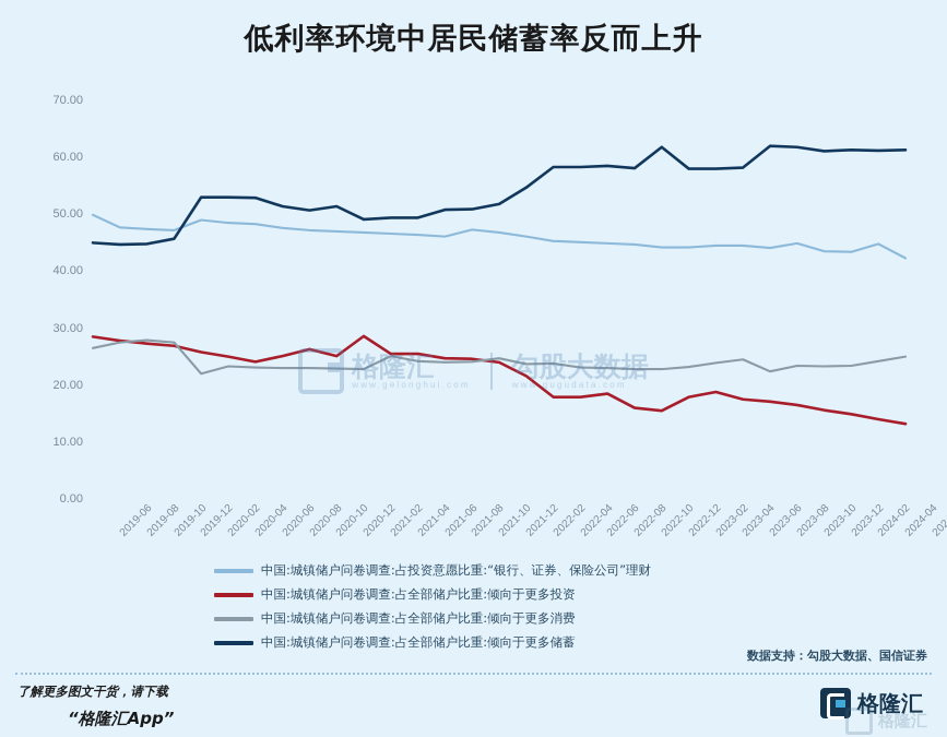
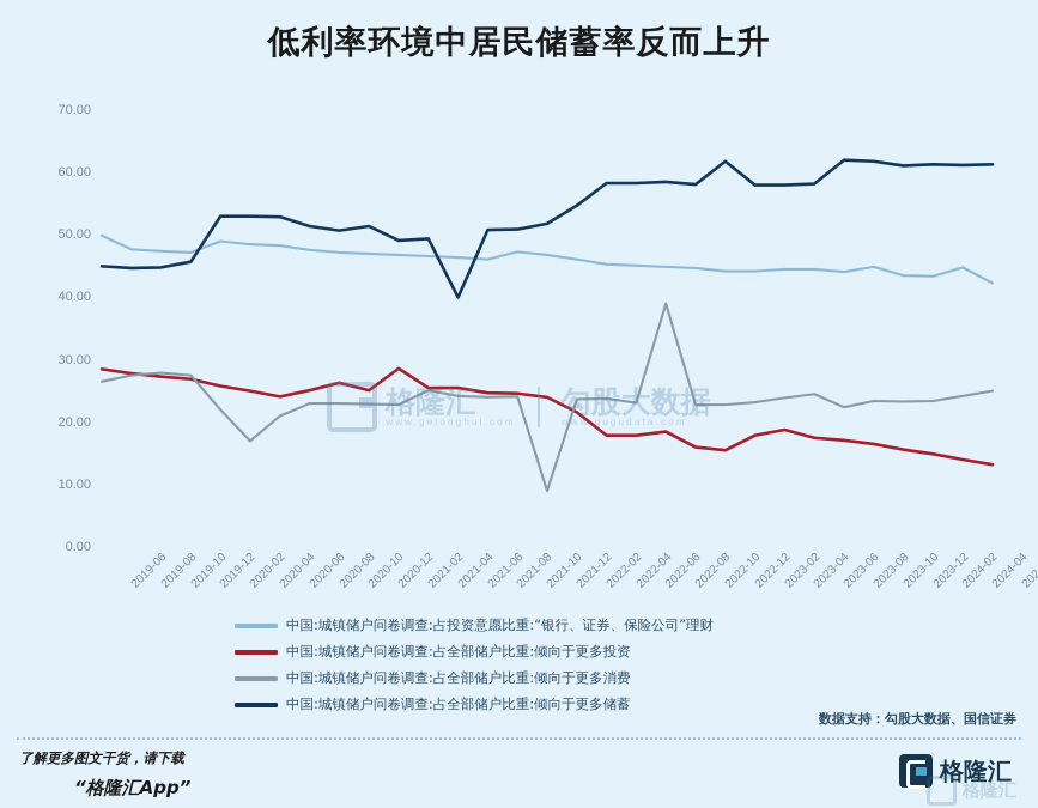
中国:城镇储户问卷调查:占全部储户比重:倾向于更多消费/2020-04: 23 -> 17
中国:城镇储户问卷调查:占全部储户比重:倾向于更多消费/2020-06: 23 -> 21
中国:城镇储户问卷调查:占全部储户比重:倾向于更多储蓄/2021-06: 49 -> 40
中国:城镇储户问卷调查:占全部储户比重:倾向于更多消费/2021-12: 25 -> 9
中国:城镇储户问卷调查:占全部储户比重:倾向于更多消费/2022-08: 23 -> 39
